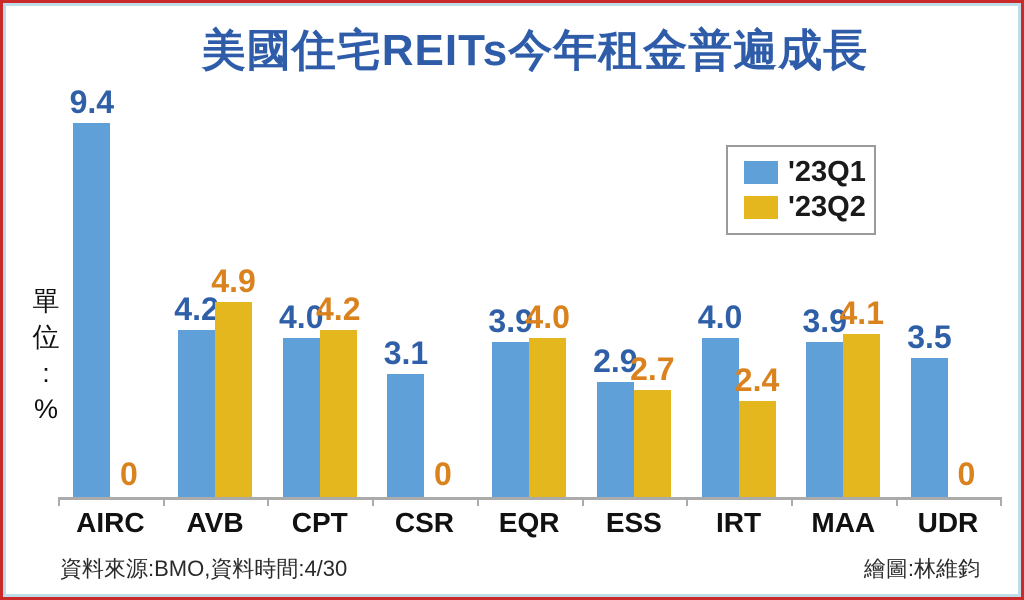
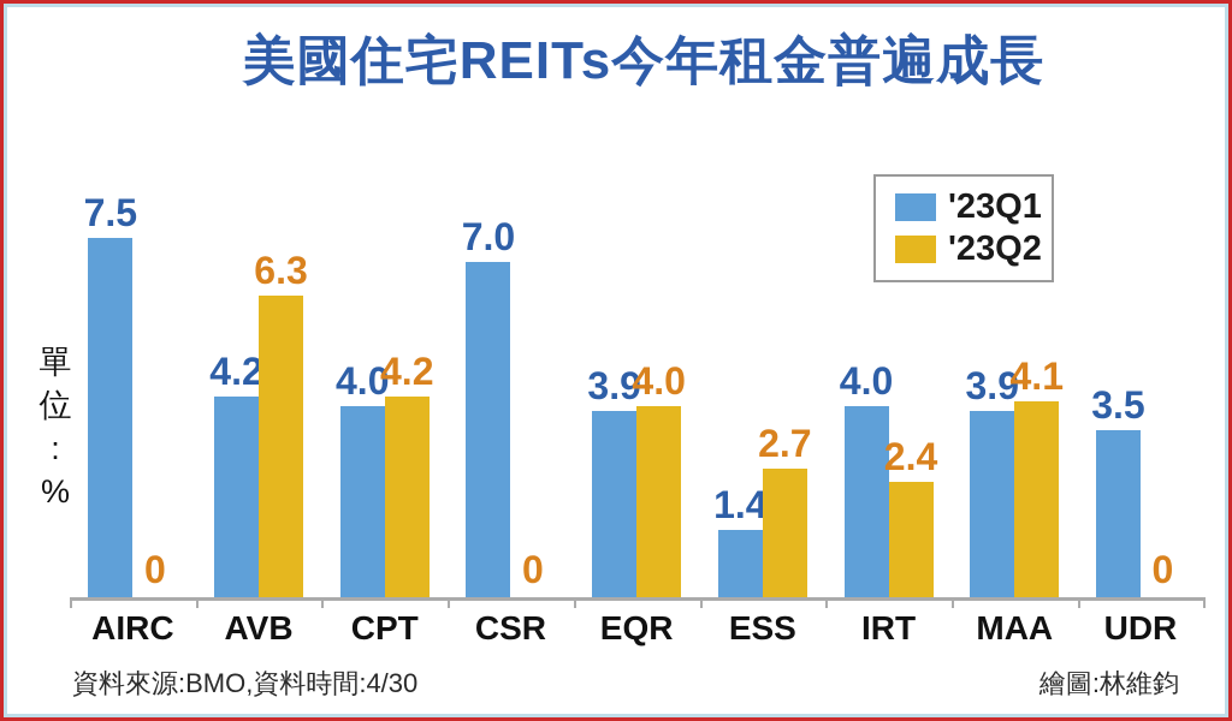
'23Q1/AIRC: 9.4 -> 7.5
'23Q2/AVB: 4.9 -> 6.3
'23Q1/CSR: 3.1 -> 7.0
'23Q1/ESS: 2.9 -> 1.4
